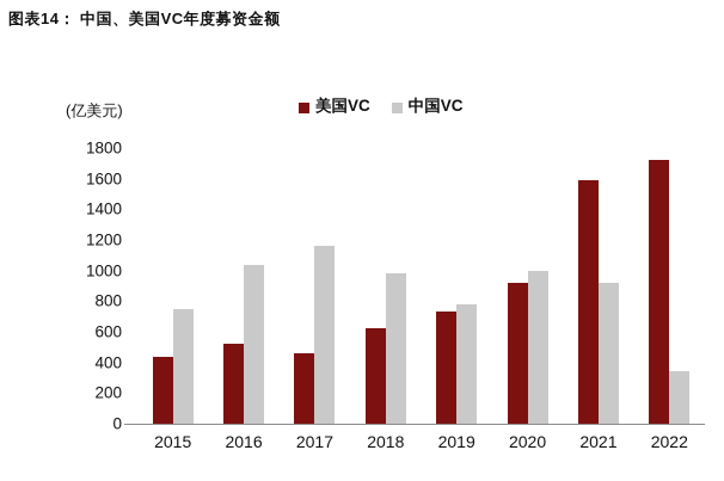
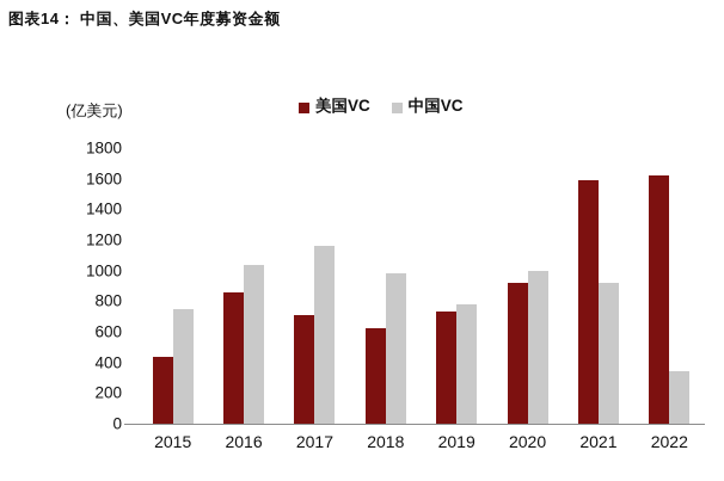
美国VC/2016: 520 -> 860
美国VC/2017: 460 -> 710
美国VC/2022: 1720 -> 1620
